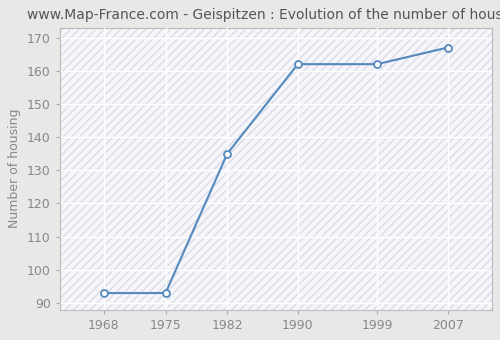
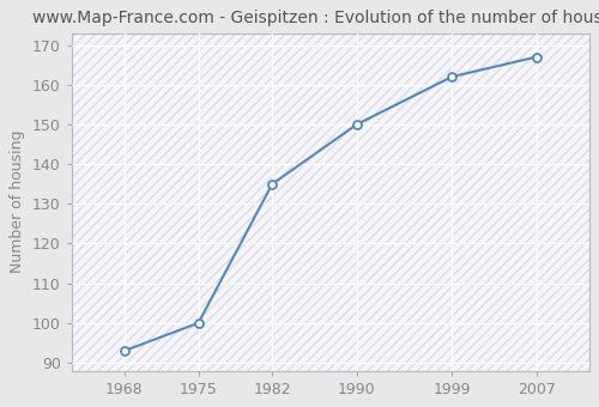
1975: 93 -> 100
1990: 162 -> 150
